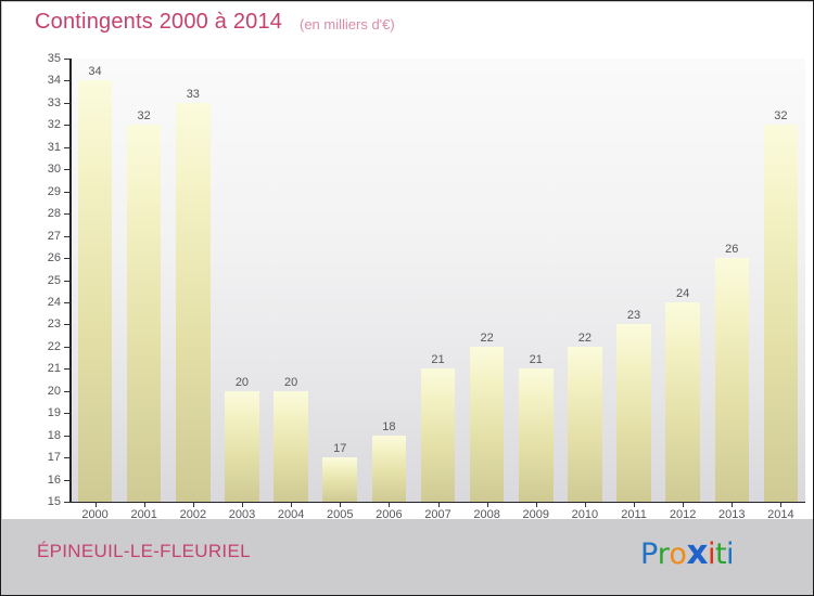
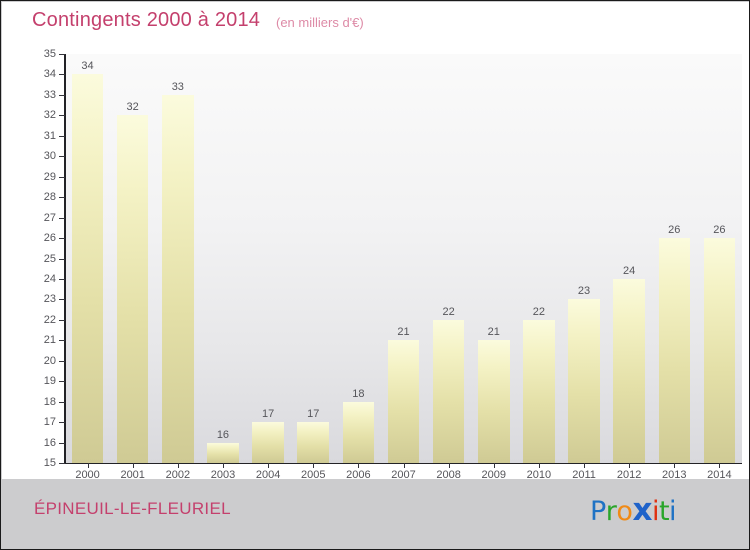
2003: 20 -> 16
2004: 20 -> 17
2014: 32 -> 26
